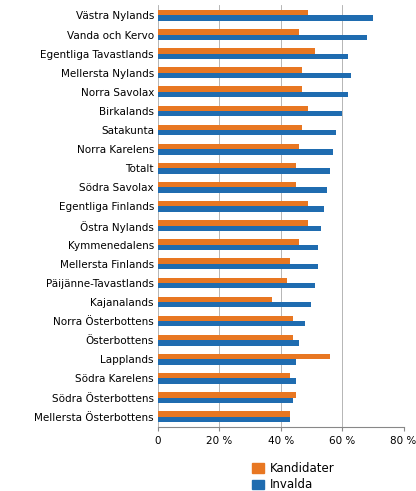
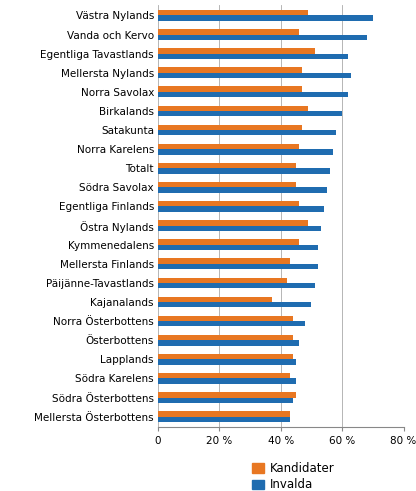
Kandidater/Egentliga Finlands: 49 % -> 46 %
Kandidater/Lapplands: 56 % -> 44 %
